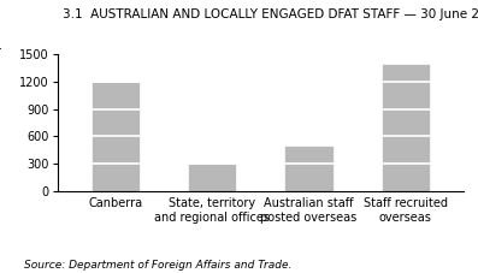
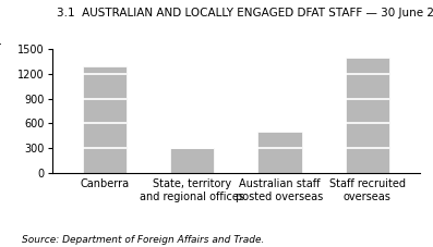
Canberra: 1200 -> 1300
